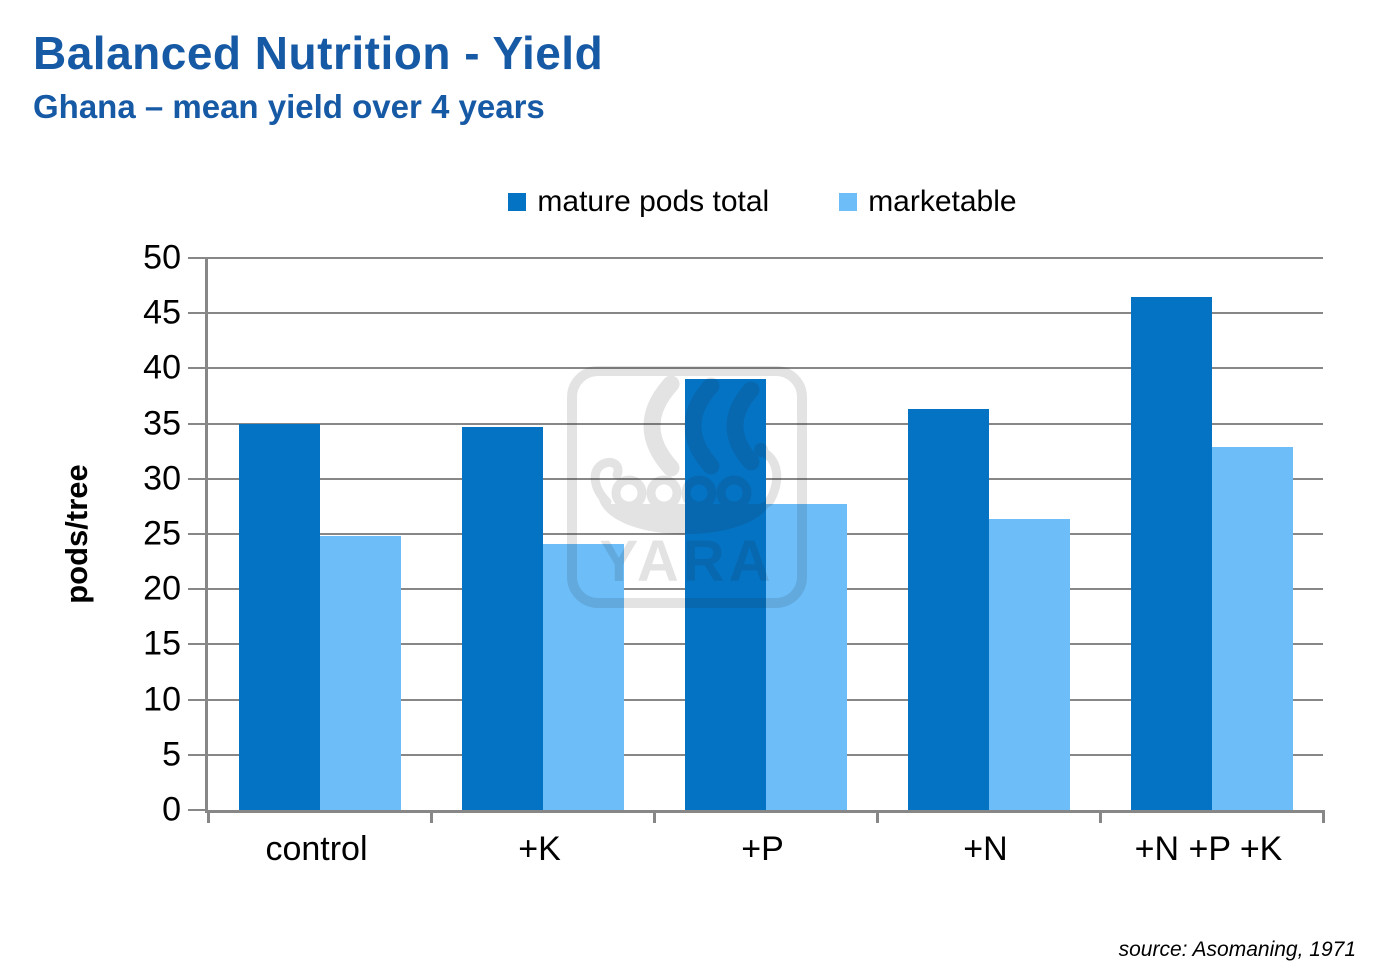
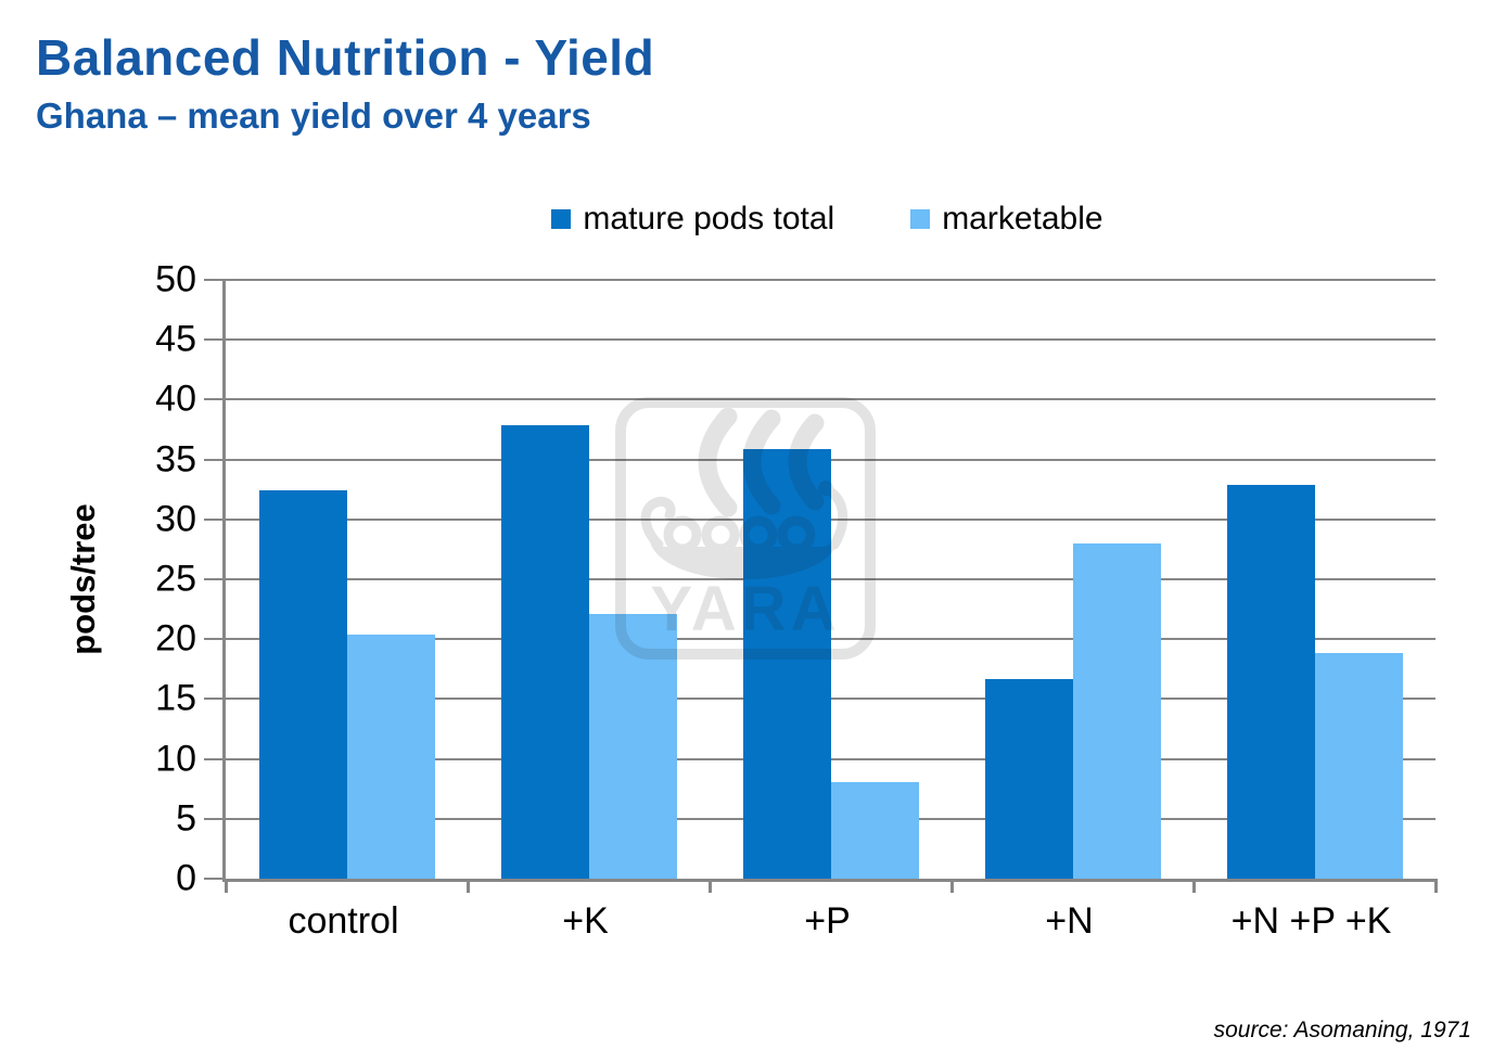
mature pods total/control: 35.0 -> 32.4
marketable/control: 24.8 -> 20.4
mature pods total/+K: 34.7 -> 37.9
marketable/+K: 24.1 -> 22.1
mature pods total/+P: 39.0 -> 35.9
marketable/+P: 27.7 -> 8.1
mature pods total/+N: 36.3 -> 16.7
marketable/+N: 26.4 -> 28.0
mature pods total/+N +P +K: 46.5 -> 32.9
marketable/+N +P +K: 32.9 -> 18.8
